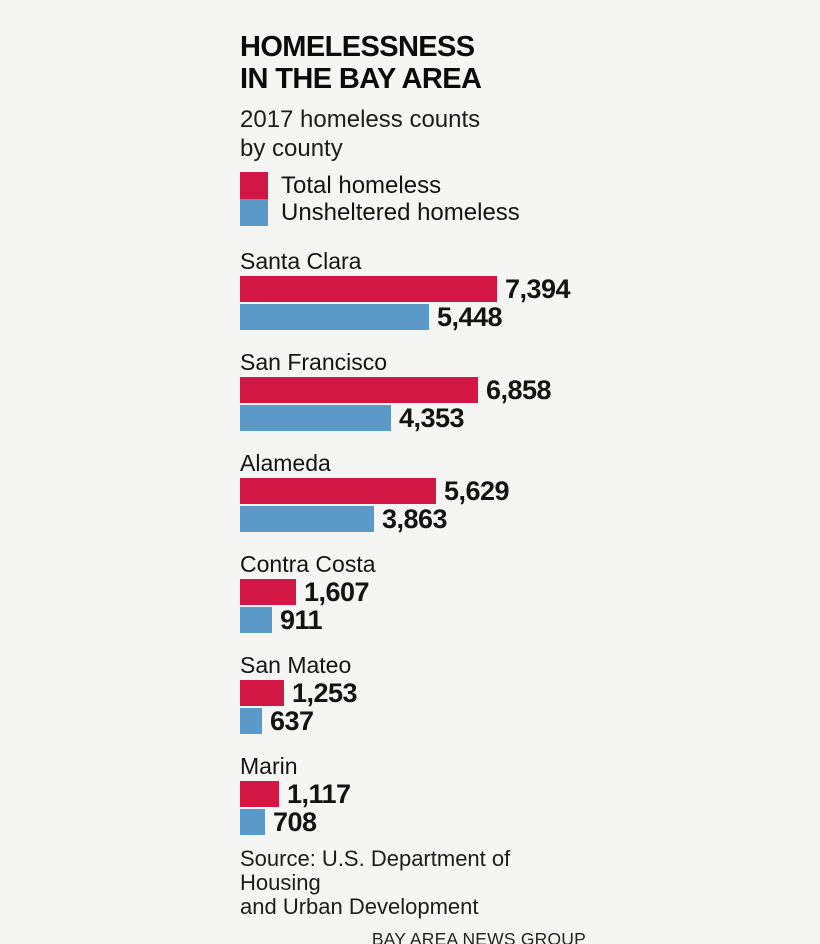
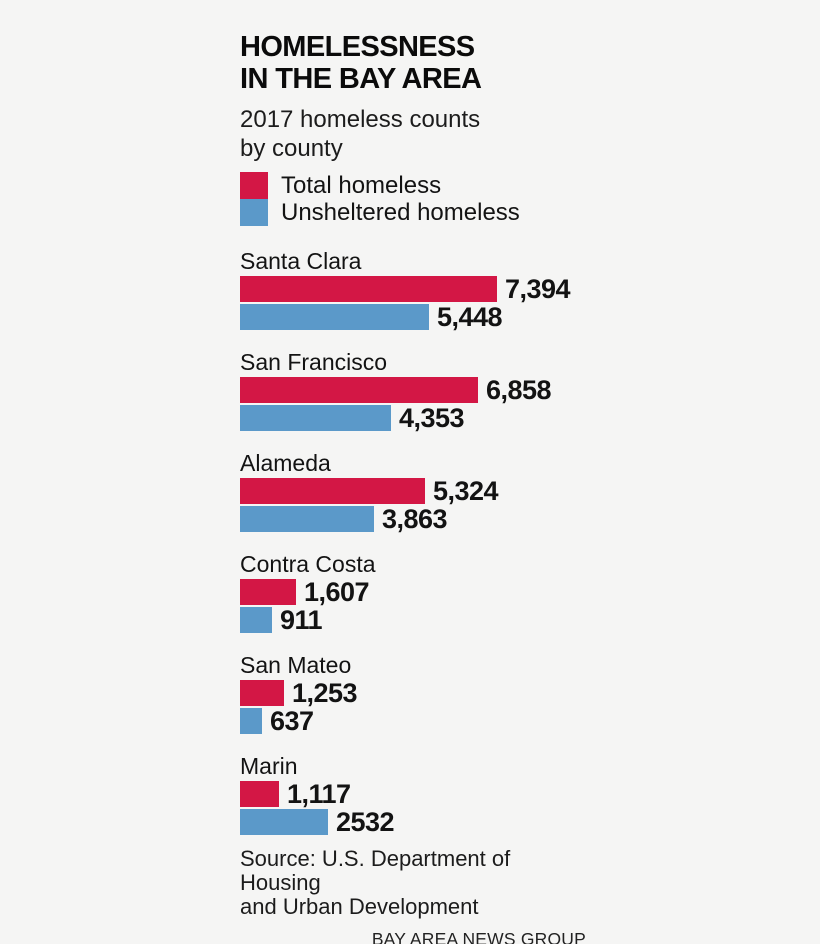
Total homeless/Alameda: 5,629 -> 5,324
Unsheltered homeless/Marin: 708 -> 2532
